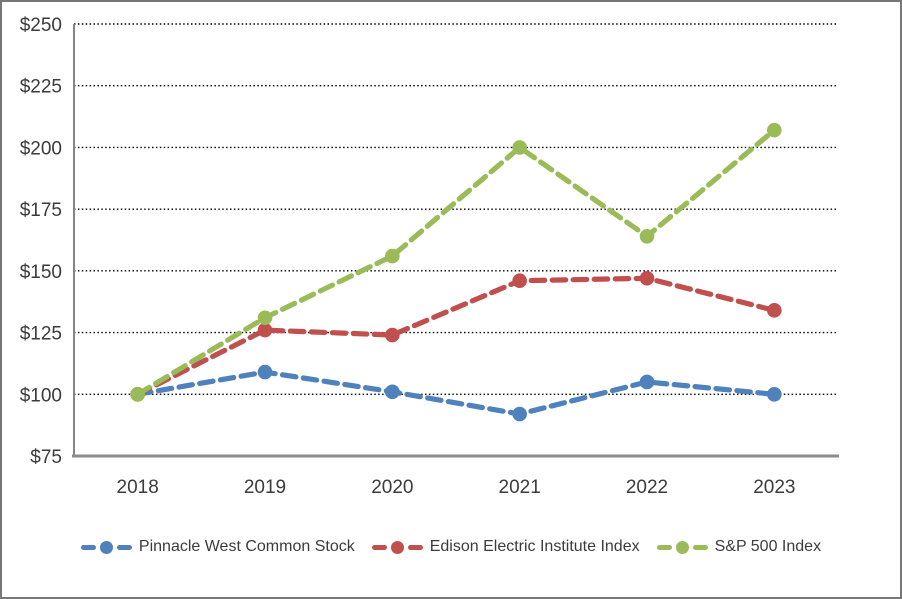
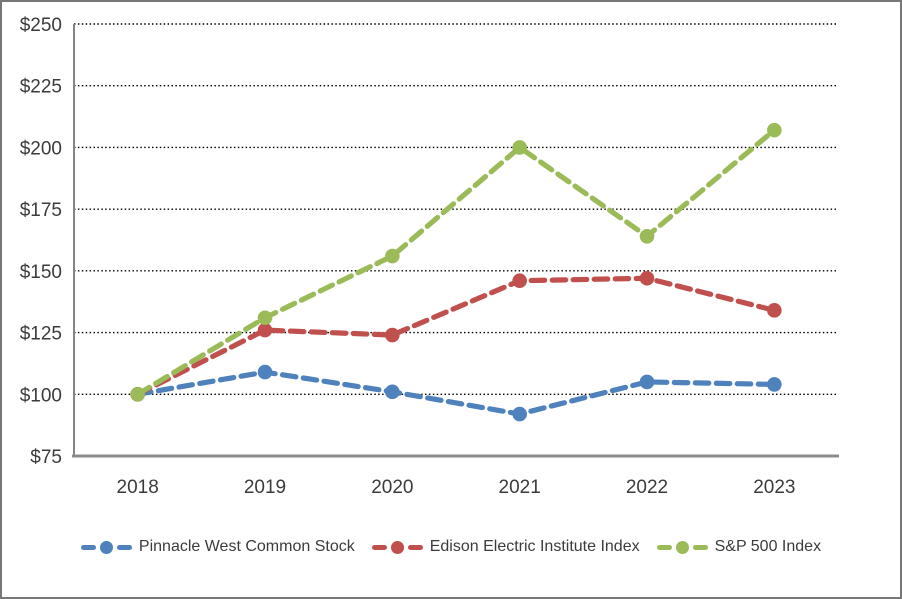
Pinnacle West Common Stock/2023: $100 -> $104
